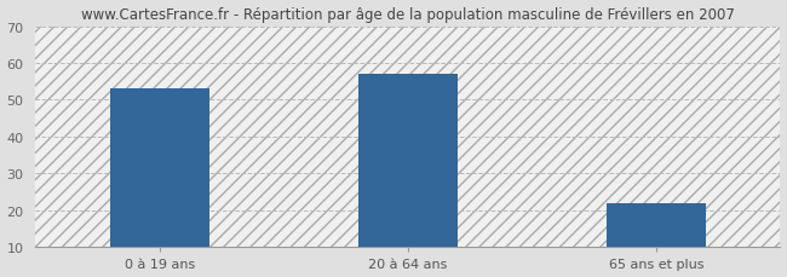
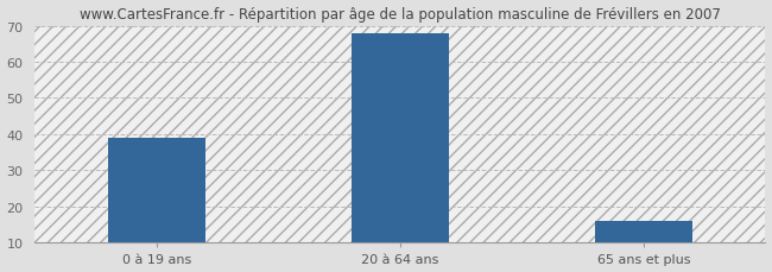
0 à 19 ans: 53 -> 39
20 à 64 ans: 57 -> 68
65 ans et plus: 22 -> 16
